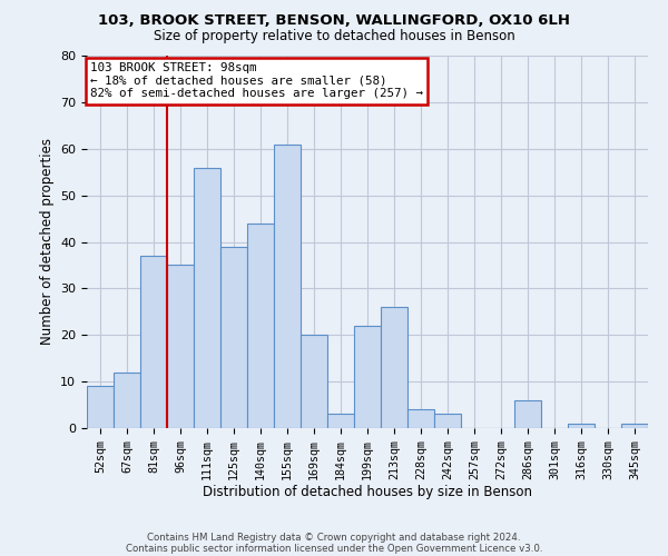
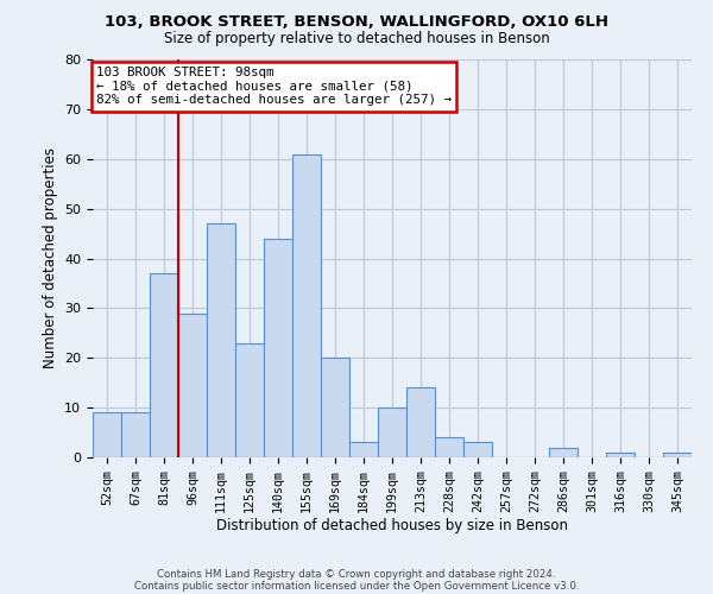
67sqm: 12 -> 9
96sqm: 35 -> 29
111sqm: 56 -> 47
125sqm: 39 -> 23
199sqm: 22 -> 10
213sqm: 26 -> 14
286sqm: 6 -> 2
